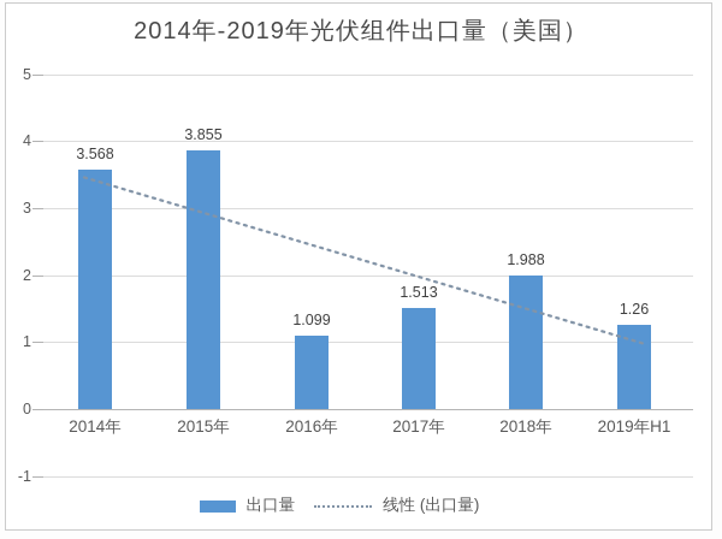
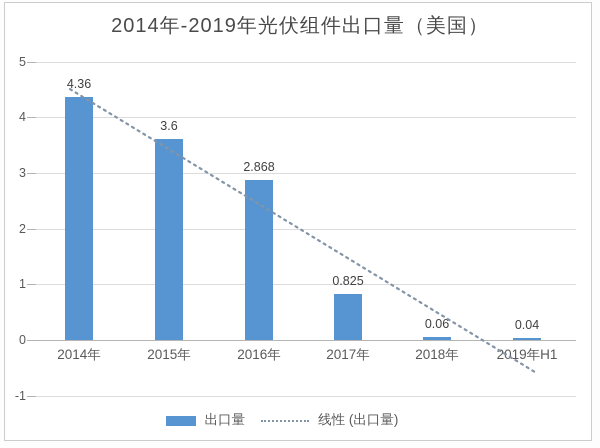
2014年: 3.568 -> 4.36
2015年: 3.855 -> 3.6
2016年: 1.099 -> 2.868
2017年: 1.513 -> 0.825
2018年: 1.988 -> 0.06
2019年H1: 1.26 -> 0.04
